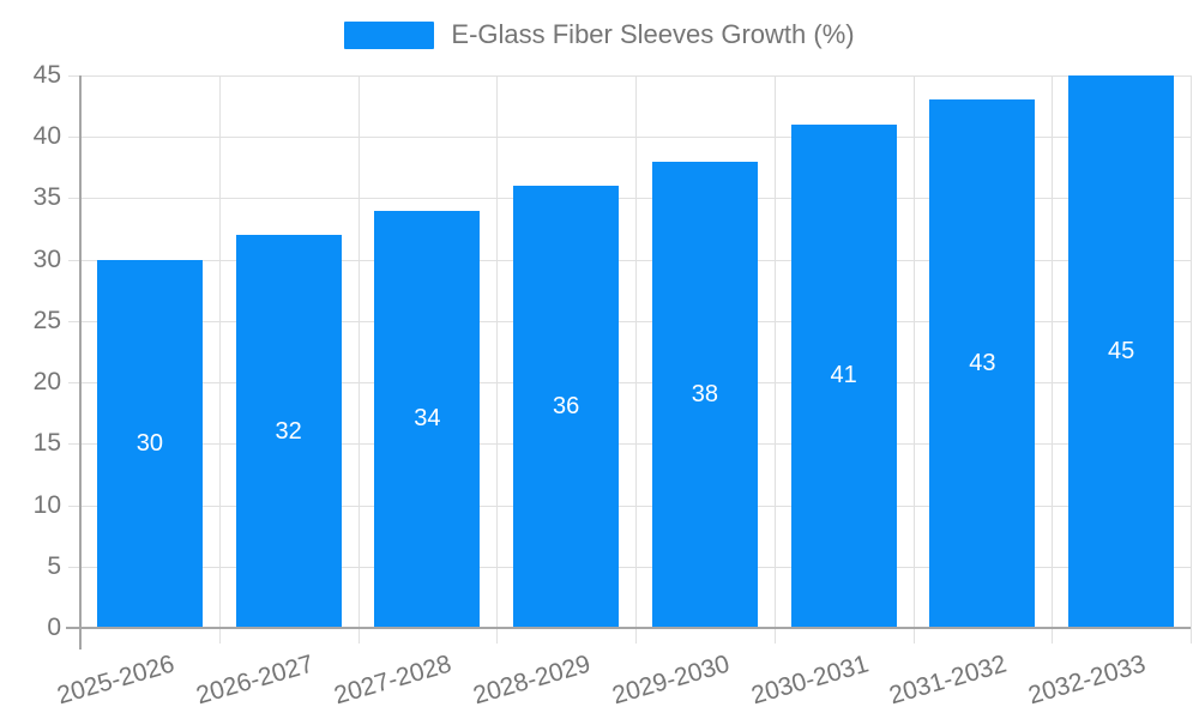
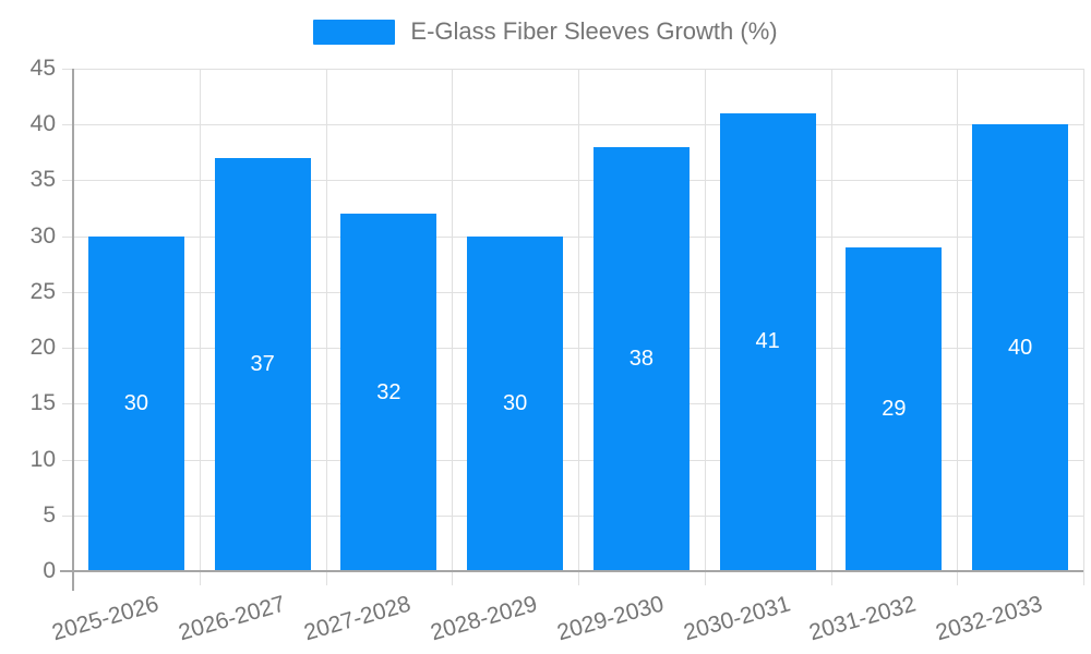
2026-2027: 32 -> 37
2027-2028: 34 -> 32
2028-2029: 36 -> 30
2031-2032: 43 -> 29
2032-2033: 45 -> 40
